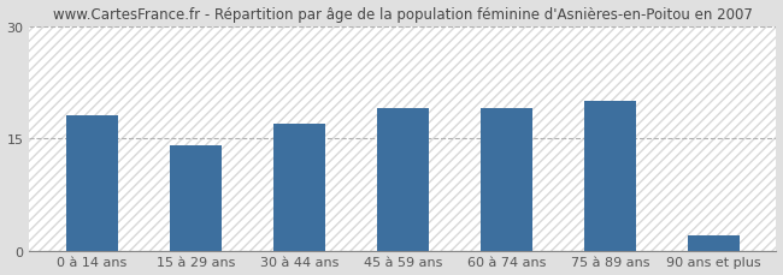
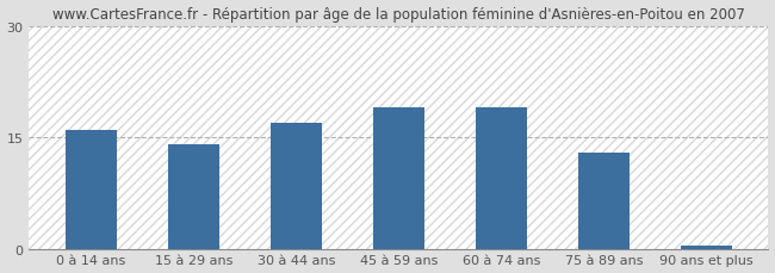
0 à 14 ans: 18.0 -> 16.0
75 à 89 ans: 20.0 -> 13.0
90 ans et plus: 2.0 -> 0.4
